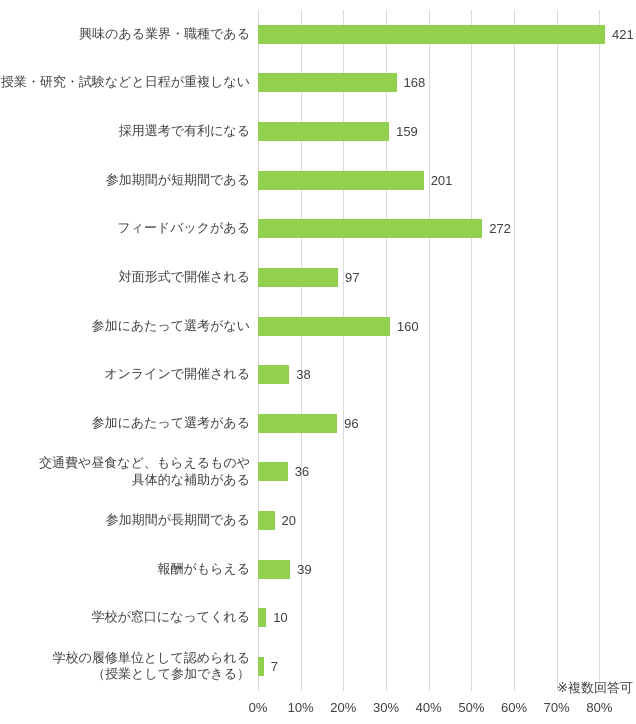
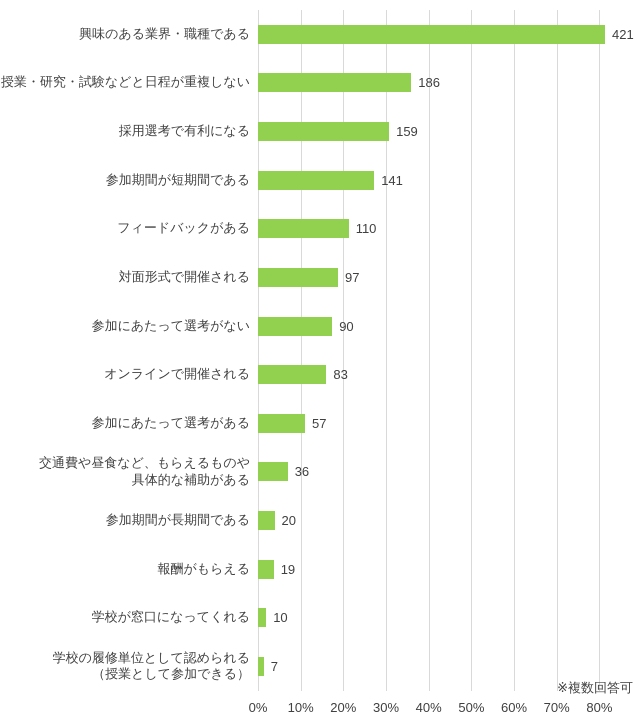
授業・研究・試験などと日程が重複しない: 168 -> 186
参加期間が短期間である: 201 -> 141
フィードバックがある: 272 -> 110
参加にあたって選考がない: 160 -> 90
オンラインで開催される: 38 -> 83
参加にあたって選考がある: 96 -> 57
報酬がもらえる: 39 -> 19
